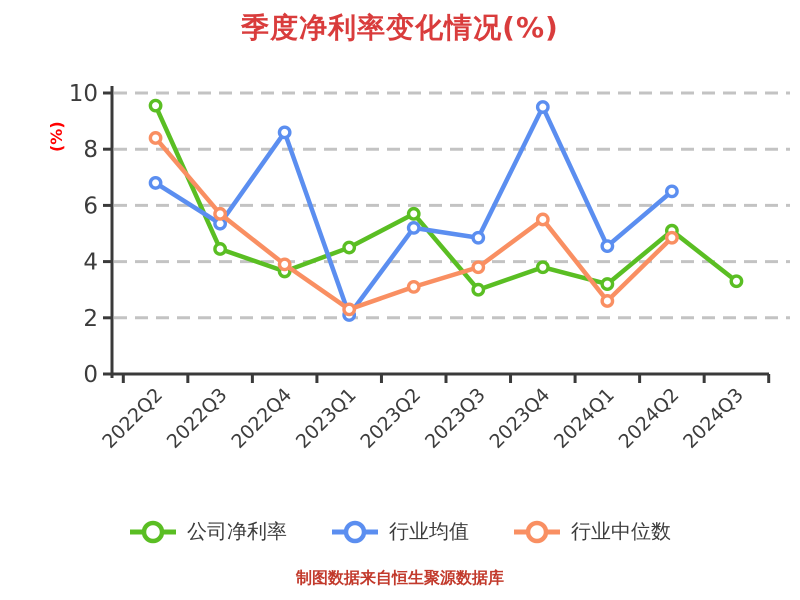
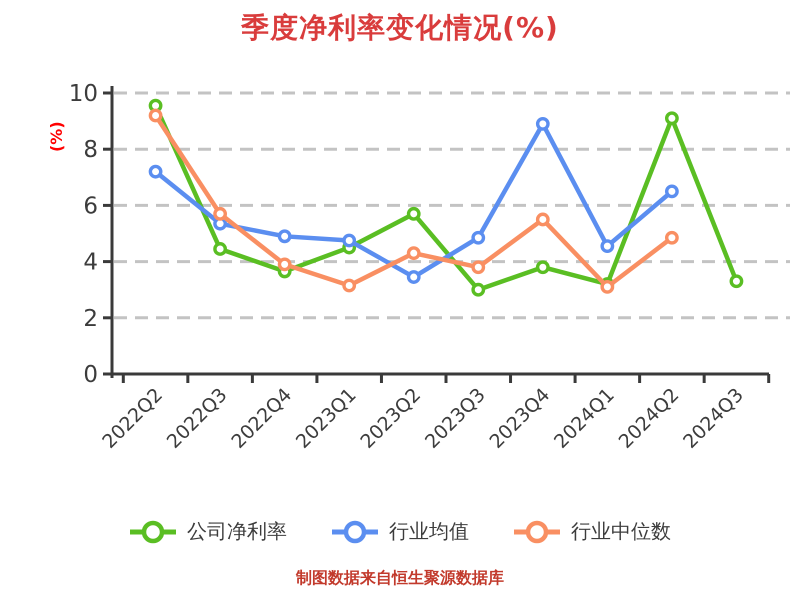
行业均值/2022Q2: 6.8 -> 7.2
行业中位数/2022Q2: 8.4 -> 9.2
行业均值/2022Q4: 8.6 -> 4.9
行业均值/2023Q1: 2.1 -> 4.8
行业中位数/2023Q1: 2.3 -> 3.1
行业均值/2023Q2: 5.2 -> 3.5
行业中位数/2023Q2: 3.1 -> 4.3
行业均值/2023Q4: 9.5 -> 8.9
行业中位数/2024Q1: 2.6 -> 3.1
公司净利率/2024Q2: 5.1 -> 9.1
